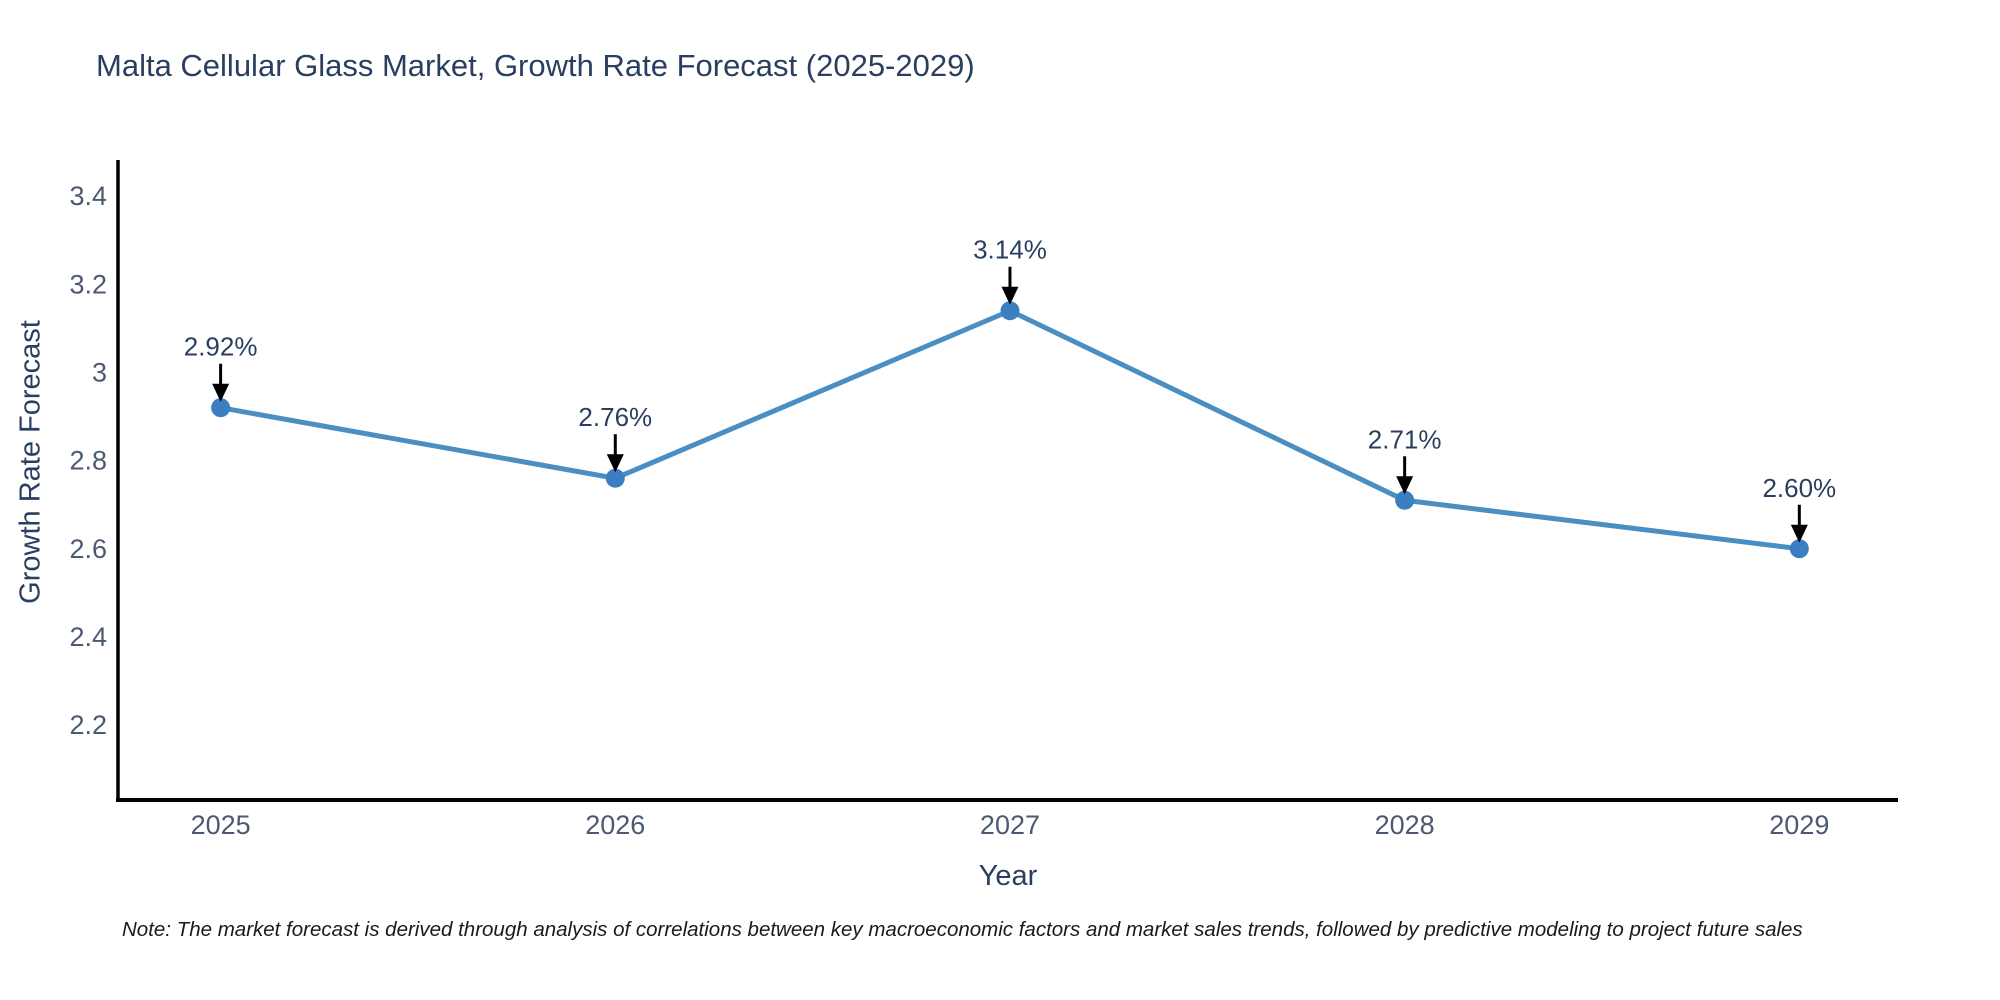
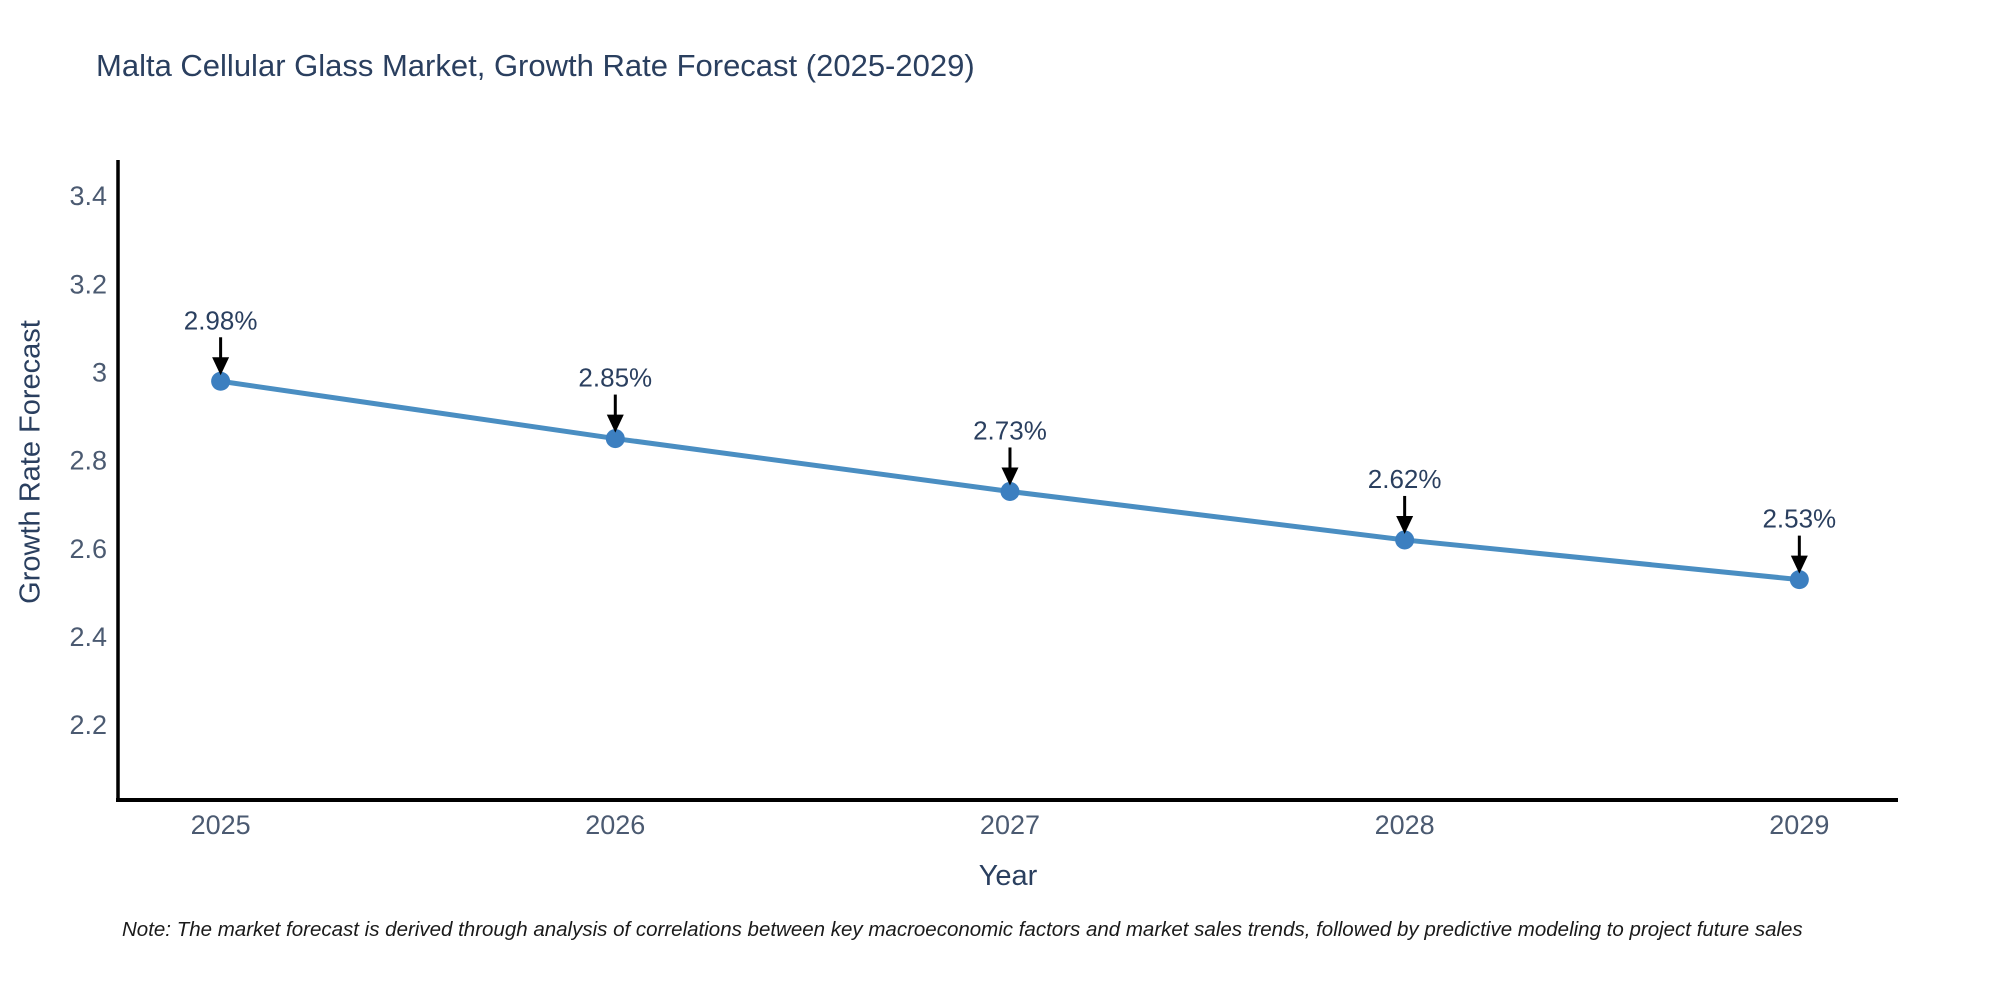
2025: 2.92% -> 2.98%
2026: 2.76% -> 2.85%
2027: 3.14% -> 2.73%
2028: 2.71% -> 2.62%
2029: 2.60% -> 2.53%
